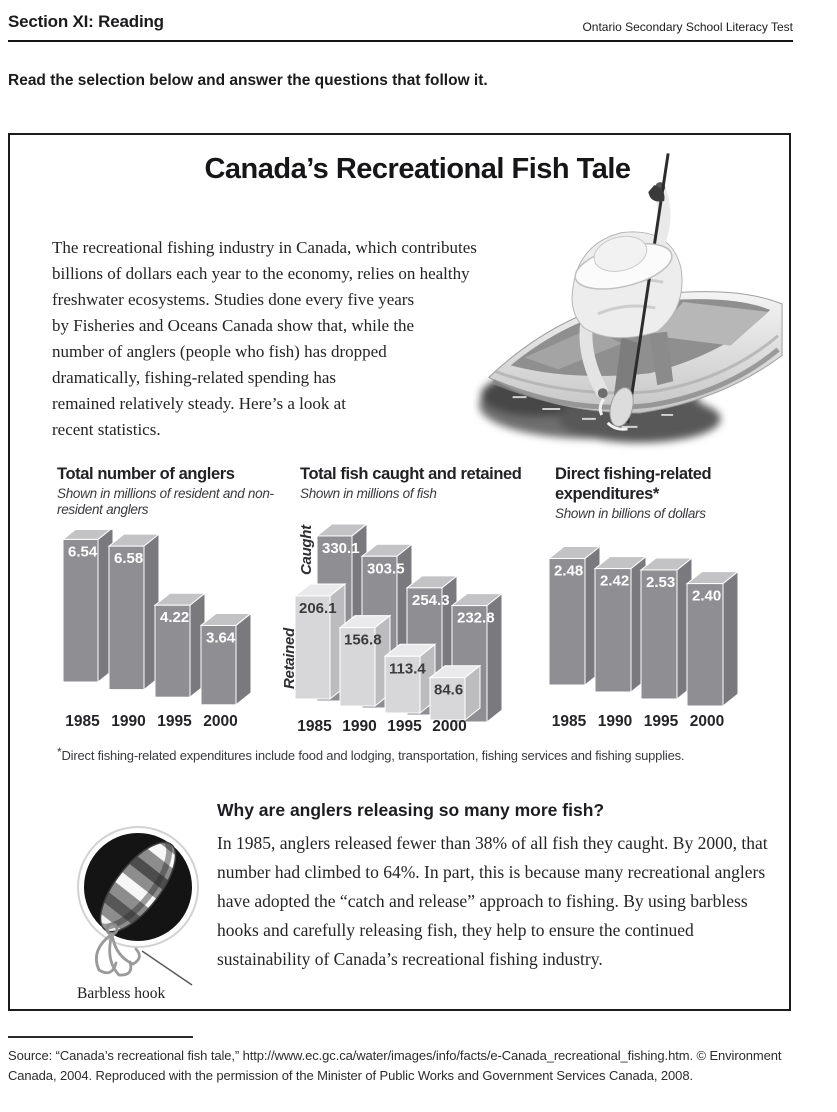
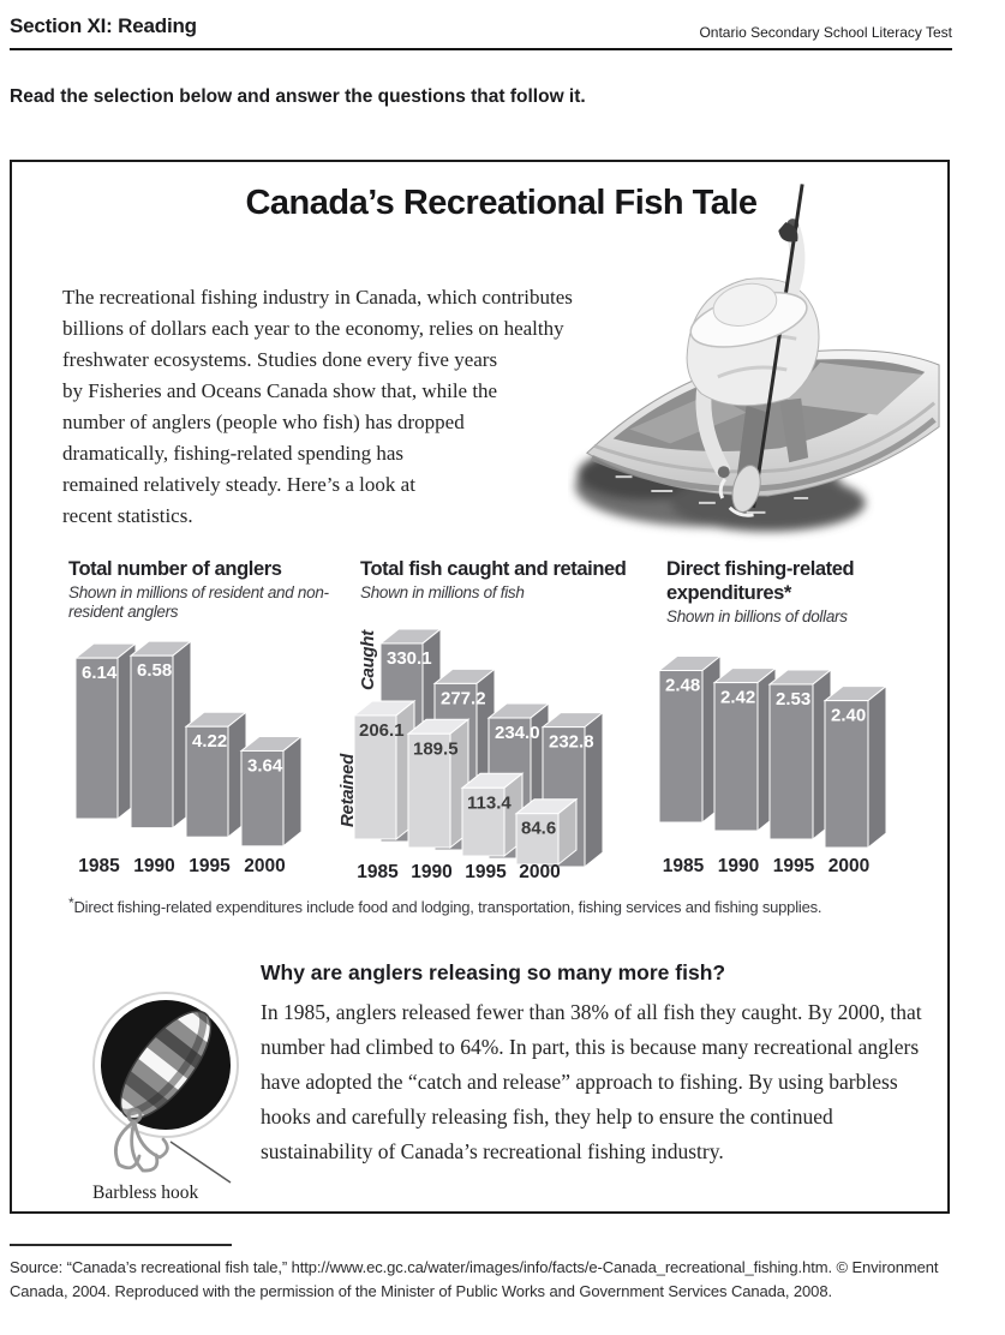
Total number of anglers/1985: 6.54 -> 6.14
Total fish caught and retained/Caught/1990: 303.5 -> 277.2
Total fish caught and retained/Retained/1990: 156.8 -> 189.5
Total fish caught and retained/Caught/1995: 254.3 -> 234.0
